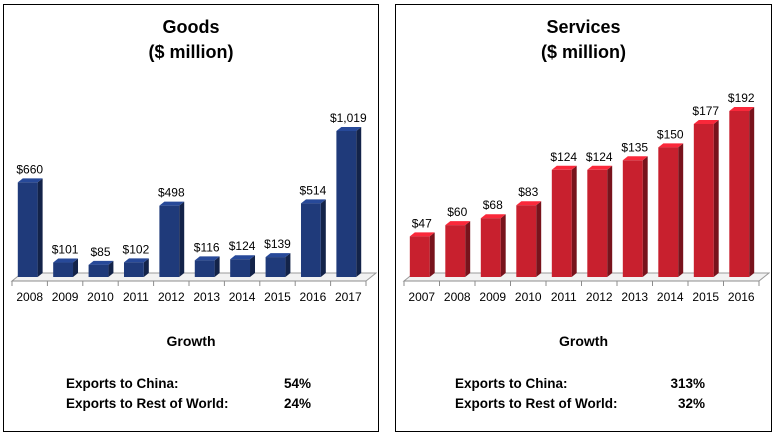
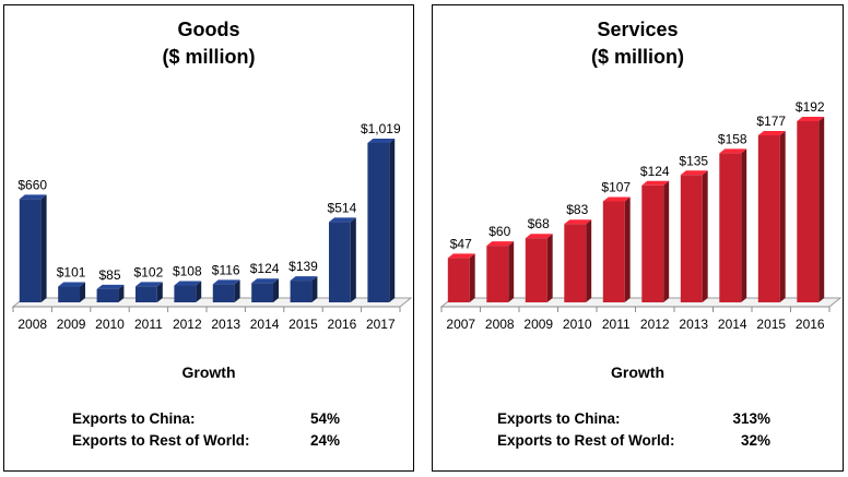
Goods ($ million)/2012: $498 -> $108
Services ($ million)/2011: $124 -> $107
Services ($ million)/2014: $150 -> $158
